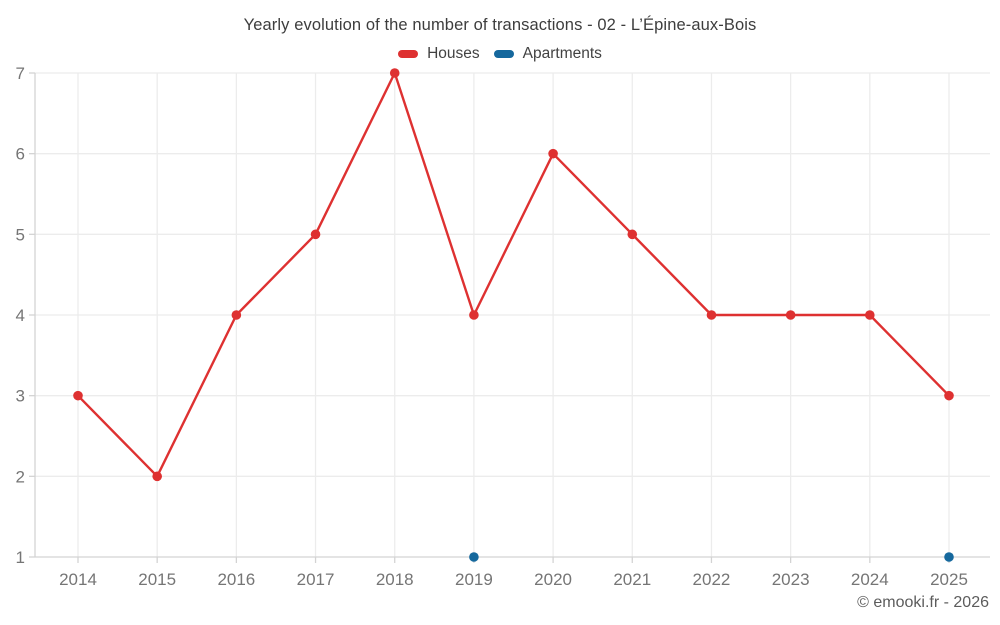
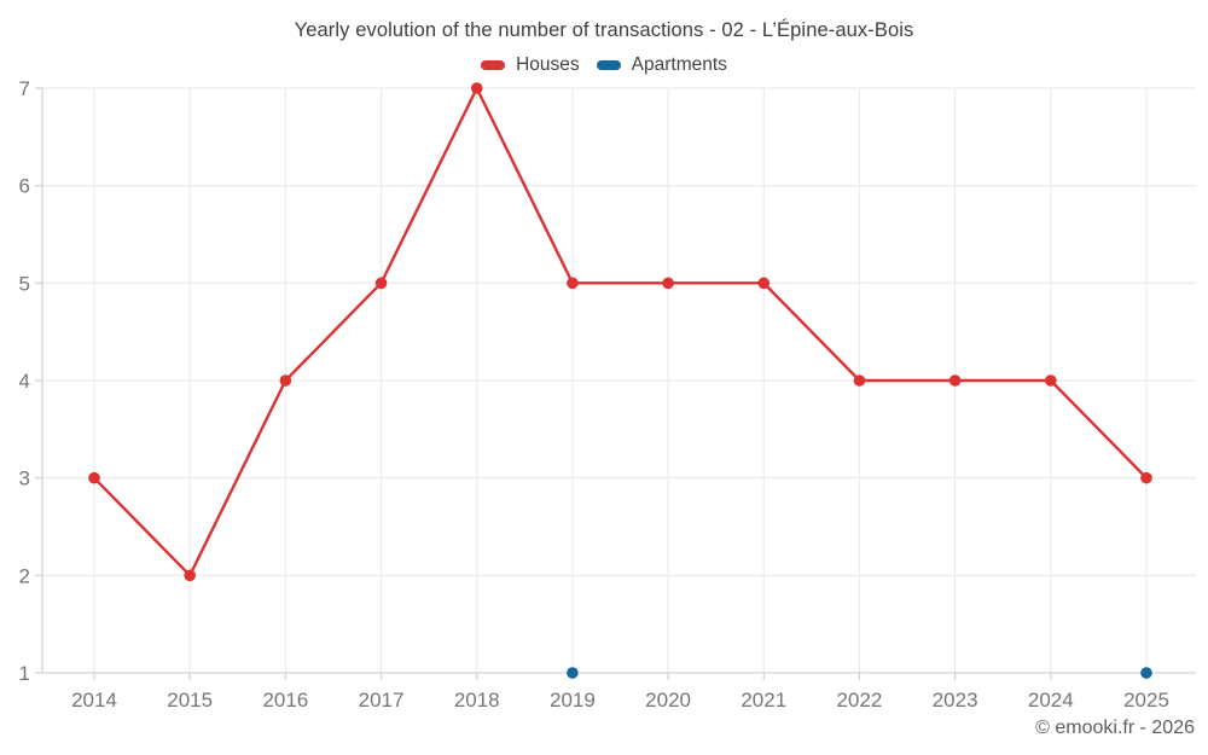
Houses/2019: 4 -> 5
Houses/2020: 6 -> 5
